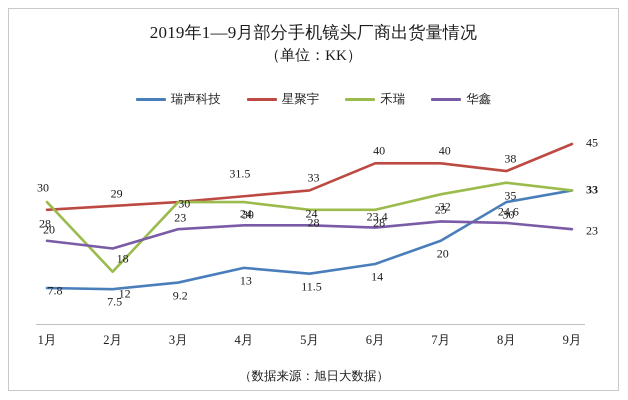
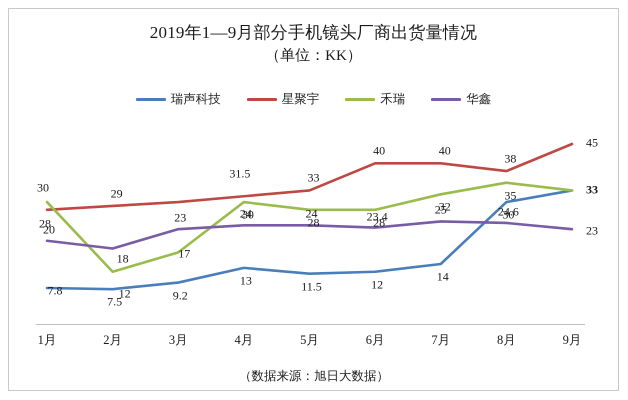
禾瑞/3月: 30 -> 17
瑞声科技/6月: 14 -> 12
瑞声科技/7月: 20 -> 14
